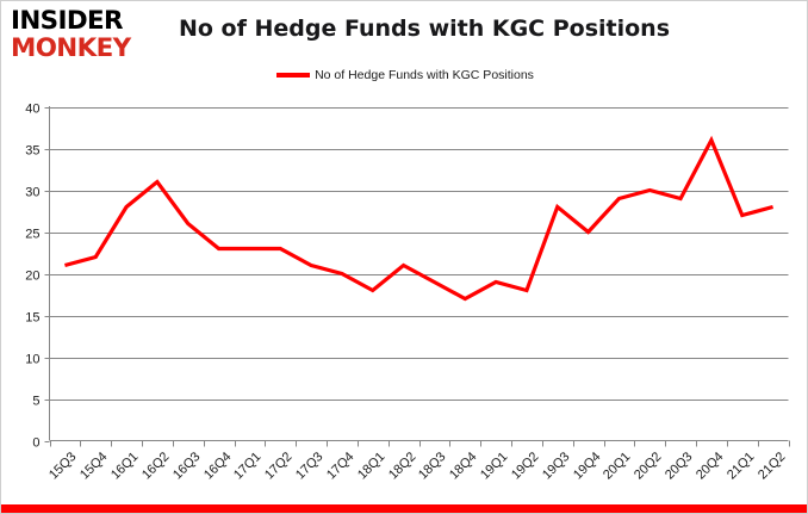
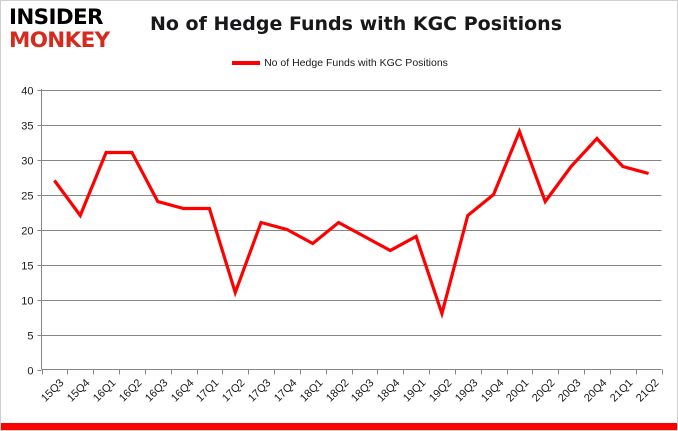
15Q3: 21 -> 27
16Q1: 28 -> 31
16Q3: 26 -> 24
17Q2: 23 -> 11
19Q2: 18 -> 8
19Q3: 28 -> 22
20Q1: 29 -> 34
20Q2: 30 -> 24
20Q4: 36 -> 33
21Q1: 27 -> 29
